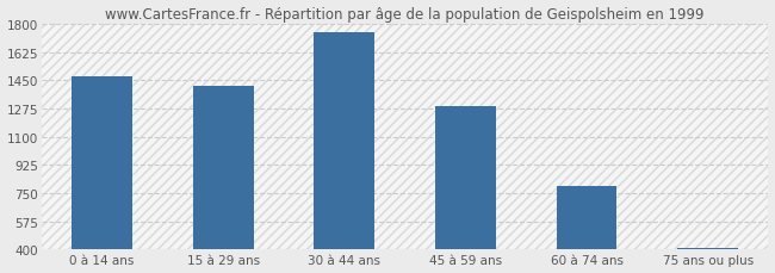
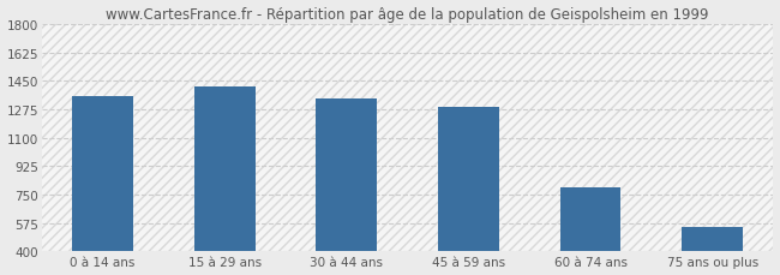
0 à 14 ans: 1470 -> 1360
30 à 44 ans: 1750 -> 1340
75 ans ou plus: 410 -> 550
